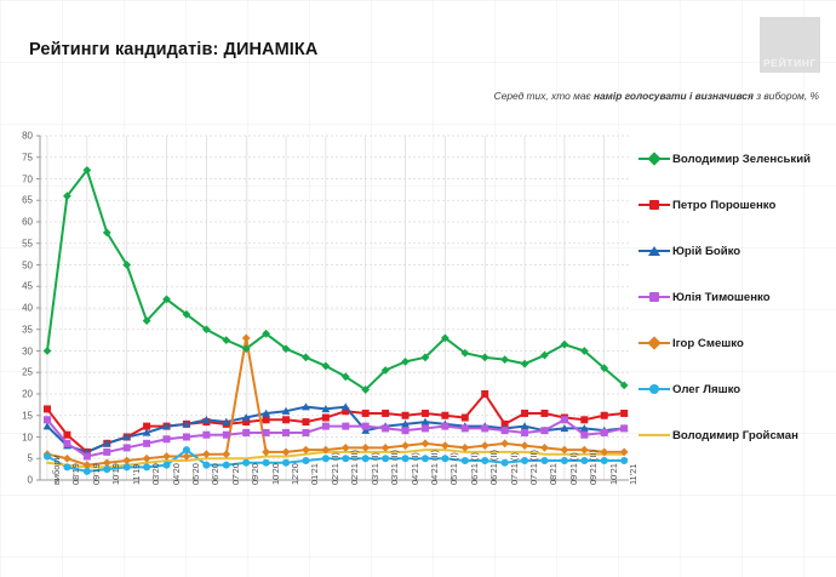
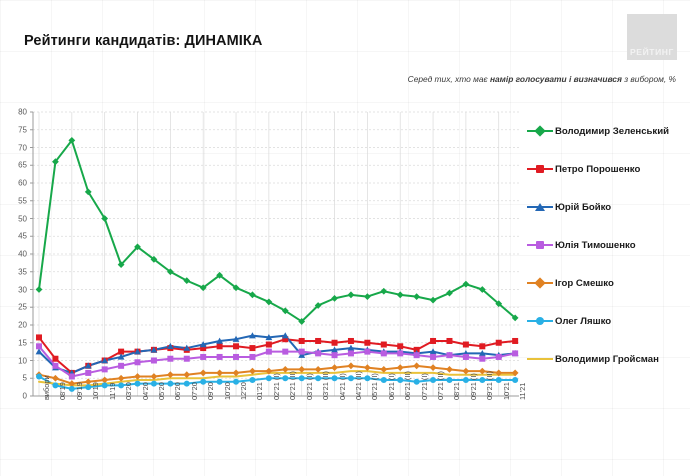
Олег Ляшко/05'20: 7 -> 4
Ігор Смешко/09'20: 33 -> 6
Володимир Зеленський/05'21 (I): 33 -> 28
Петро Порошенко/06'21 (II): 20 -> 14
Юлія Тимошенко/09'21 (I): 14 -> 11
